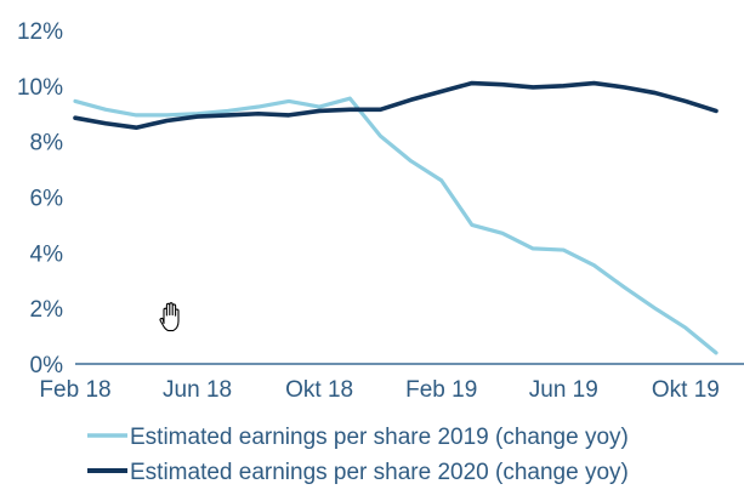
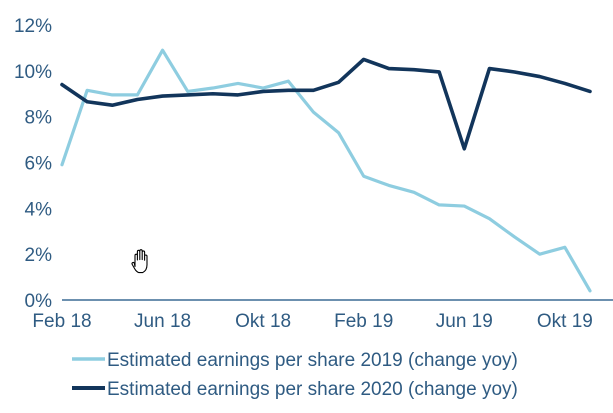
Estimated earnings per share 2019 (change yoy)/Feb 18: 9.4% -> 5.9%
Estimated earnings per share 2020 (change yoy)/Feb 18: 8.8% -> 9.4%
Estimated earnings per share 2019 (change yoy)/Jun 18: 9.0% -> 10.9%
Estimated earnings per share 2019 (change yoy)/Feb 19: 6.6% -> 5.4%
Estimated earnings per share 2020 (change yoy)/Feb 19: 9.8% -> 10.5%
Estimated earnings per share 2020 (change yoy)/Jun 19: 10.0% -> 6.6%
Estimated earnings per share 2019 (change yoy)/Okt 19: 1.3% -> 2.3%
